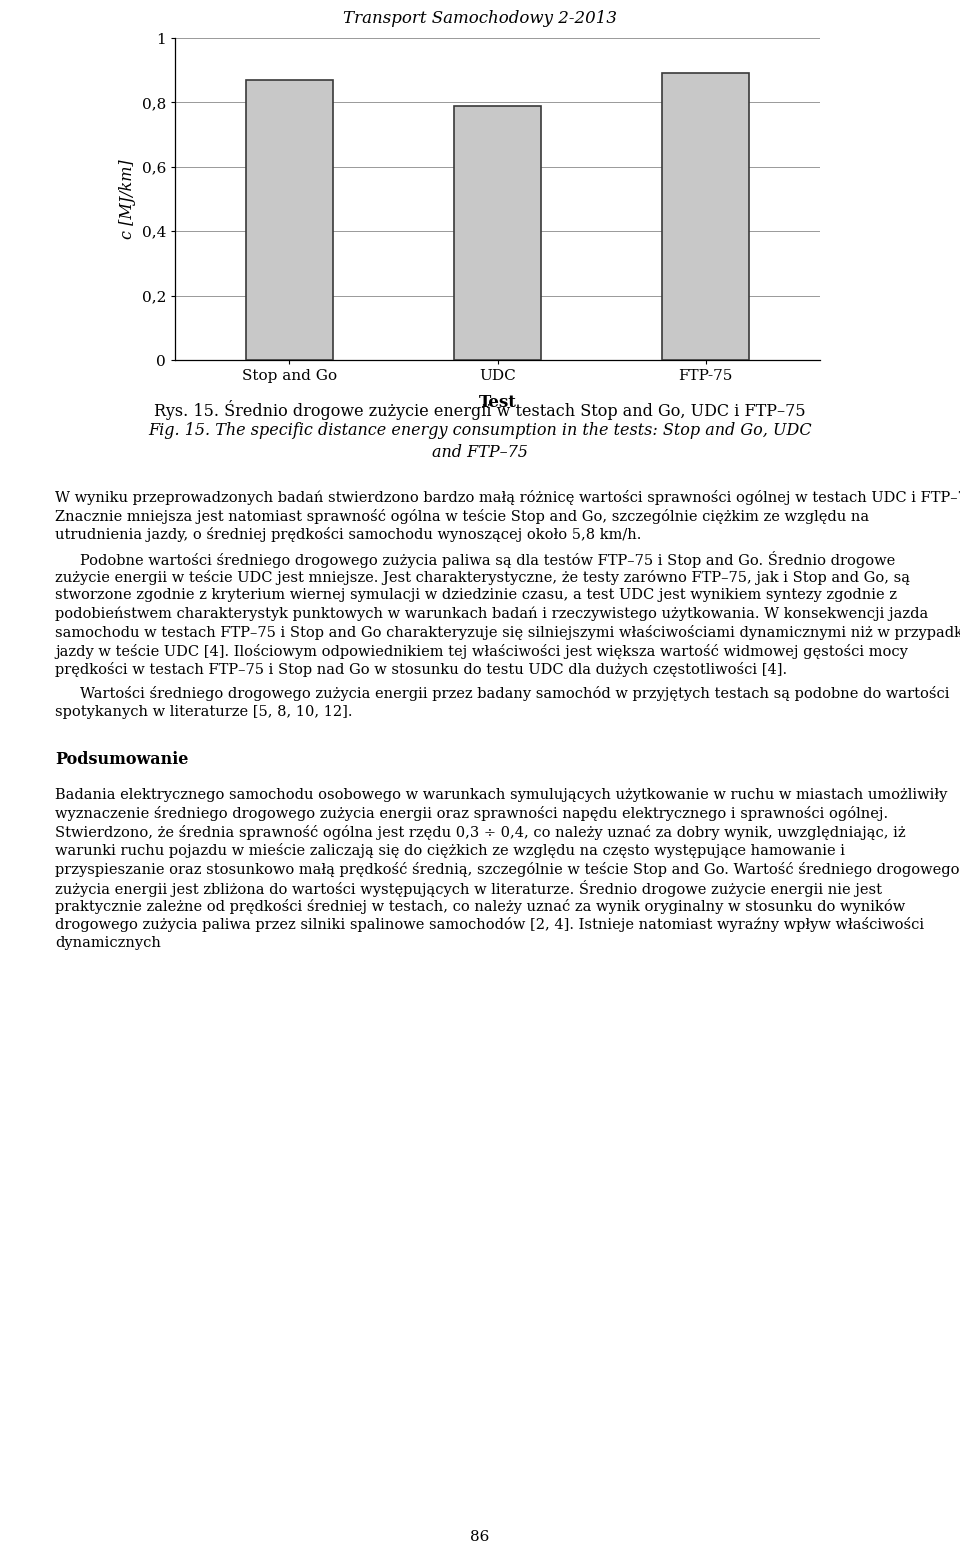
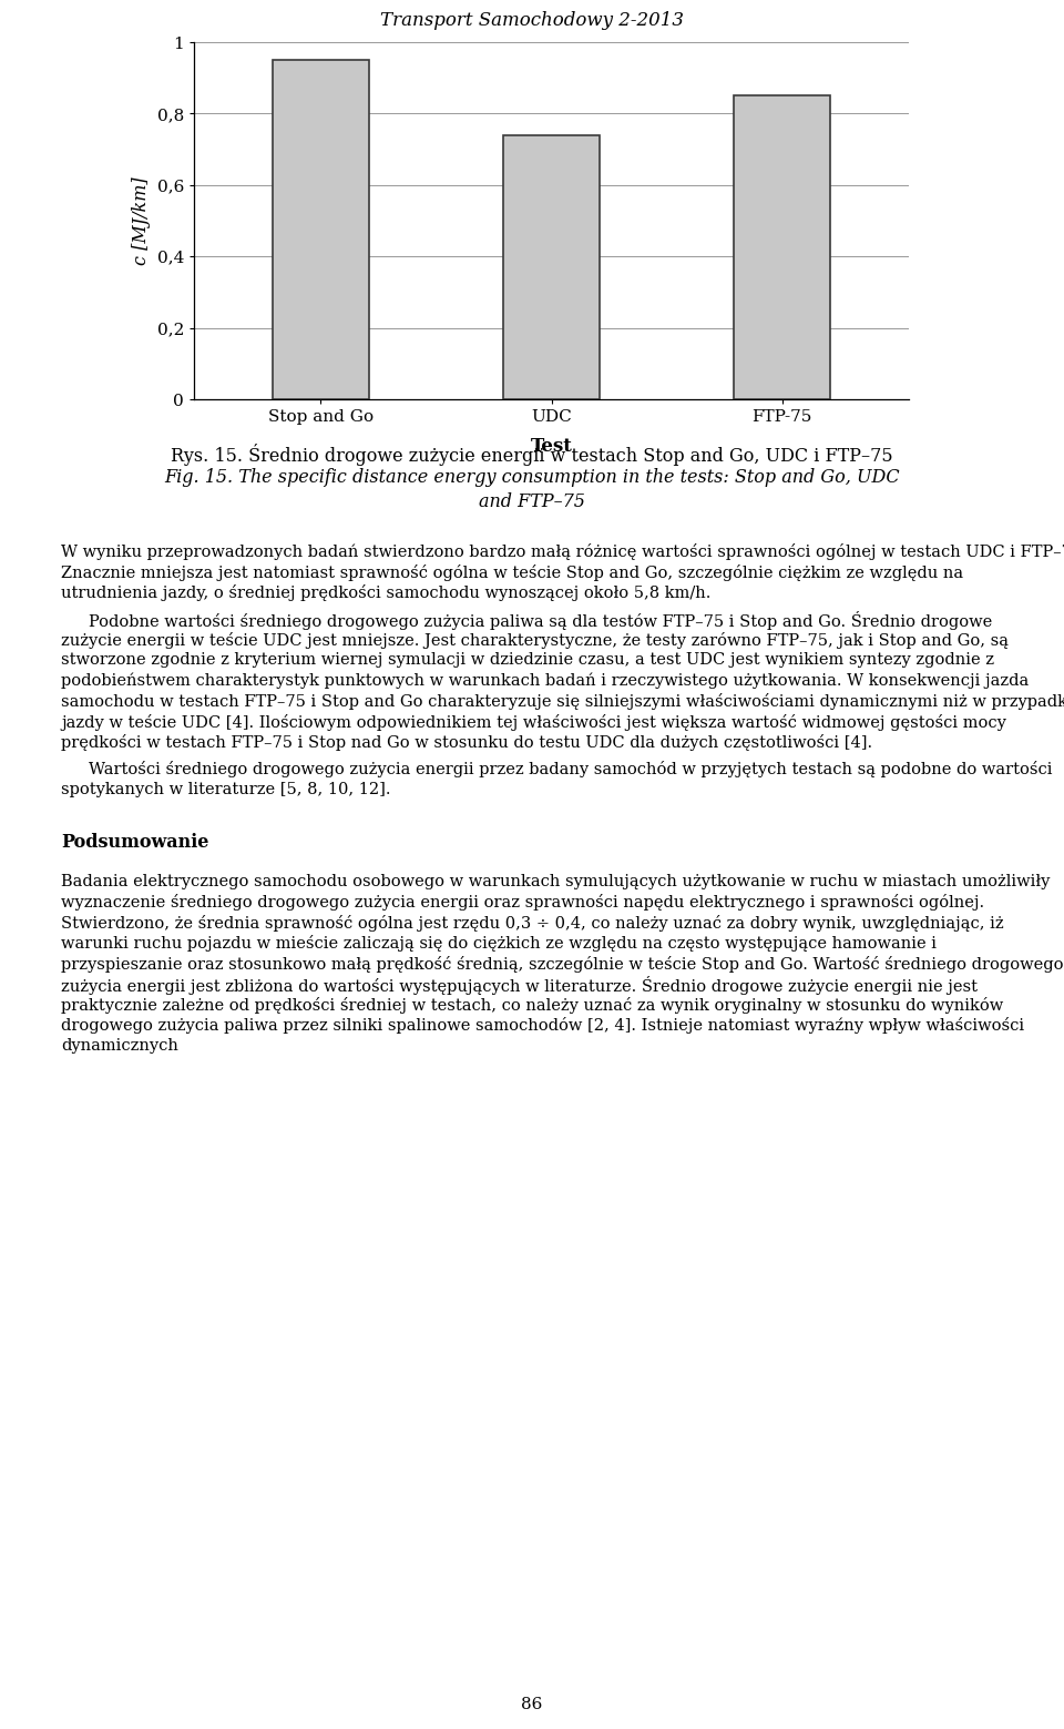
Stop and Go: 0,87 -> 0,95
UDC: 0,79 -> 0,74
FTP-75: 0,89 -> 0,85
